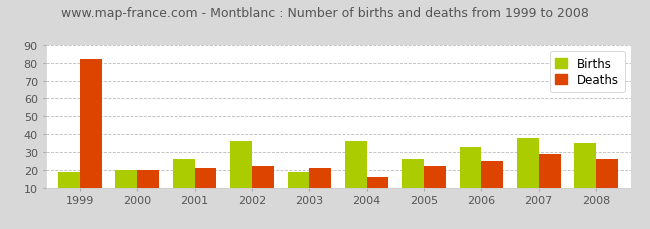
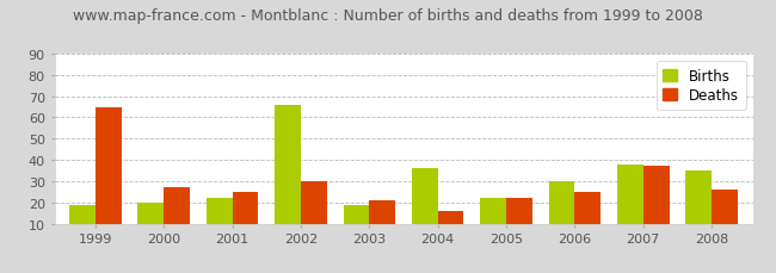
Deaths/1999: 82 -> 65
Deaths/2000: 20 -> 27
Births/2001: 26 -> 22
Deaths/2001: 21 -> 25
Births/2002: 36 -> 66
Deaths/2002: 22 -> 30
Births/2005: 26 -> 22
Births/2006: 33 -> 30
Deaths/2007: 29 -> 37
